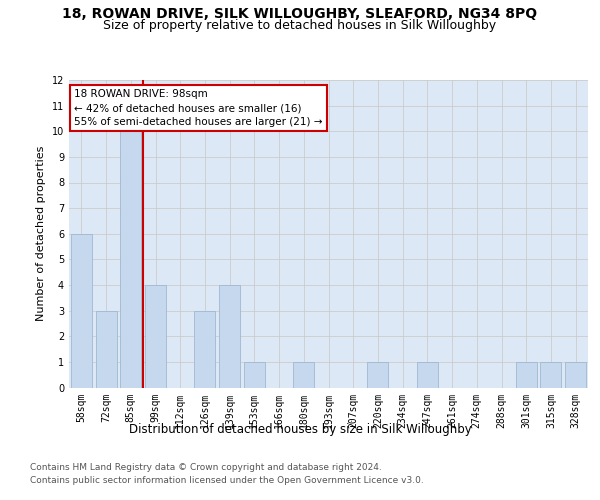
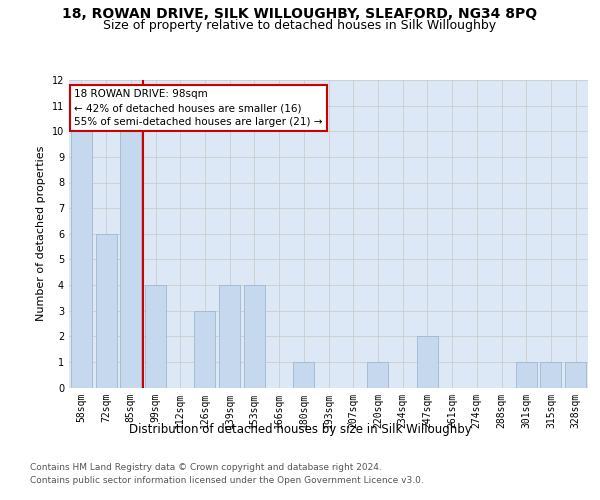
58sqm: 6 -> 10
72sqm: 3 -> 6
153sqm: 1 -> 4
247sqm: 1 -> 2
